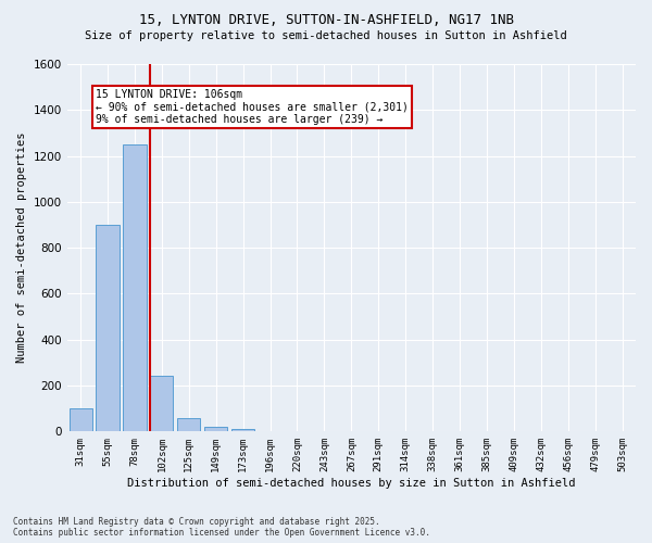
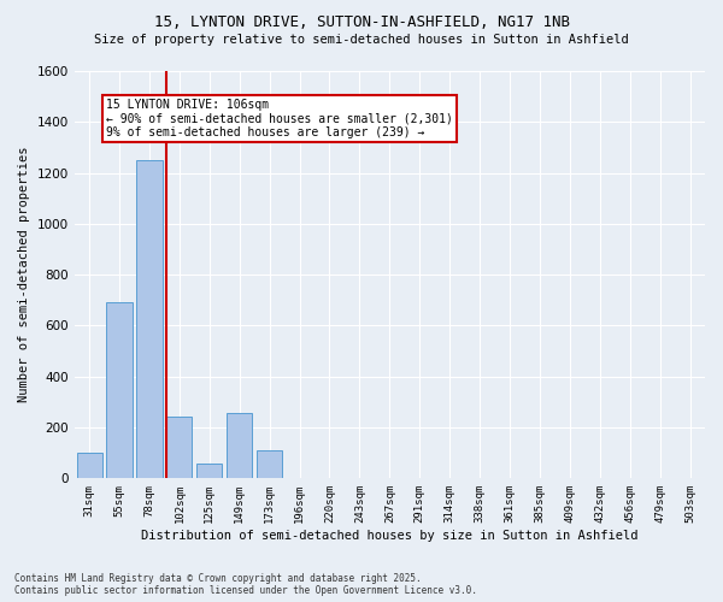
55sqm: 900 -> 690
149sqm: 20 -> 255
173sqm: 10 -> 110
